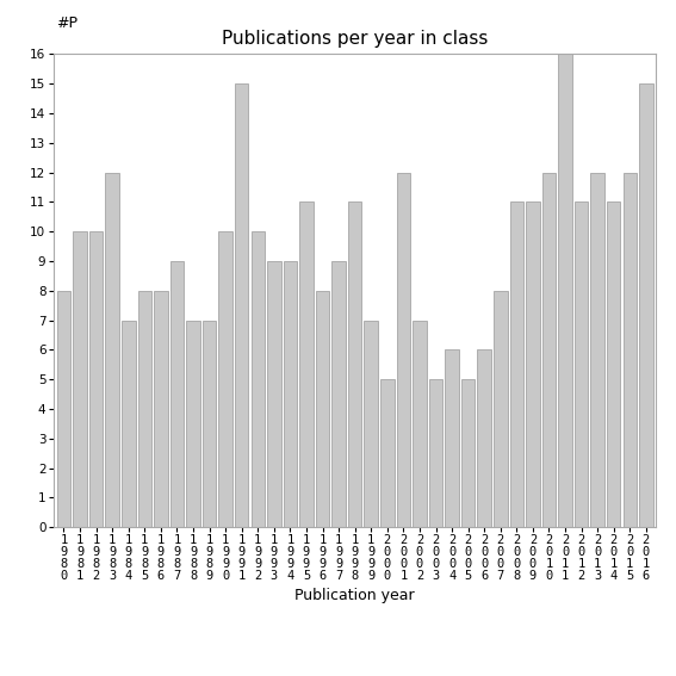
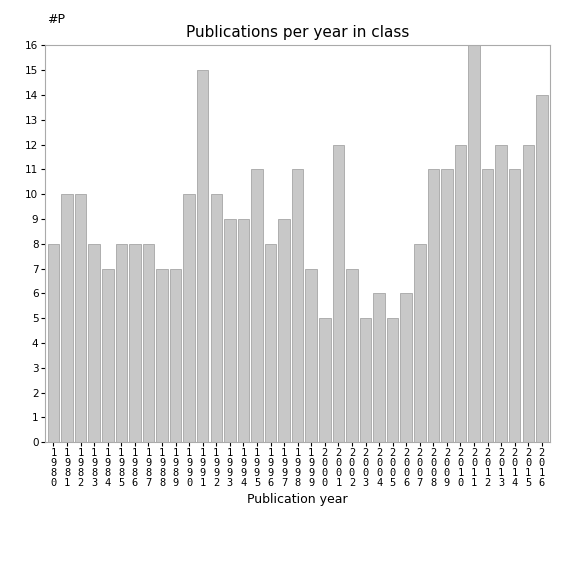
1 9 8 3: 12 -> 8
1 9 8 7: 9 -> 8
2 0 1 6: 15 -> 14
